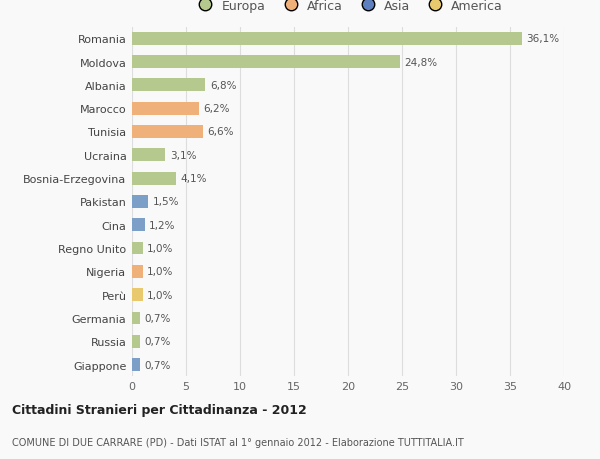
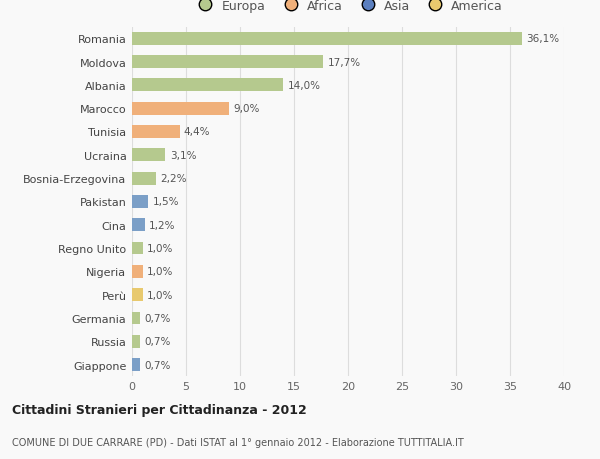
Moldova: 24,8% -> 17,7%
Albania: 6,8% -> 14,0%
Marocco: 6,2% -> 9,0%
Tunisia: 6,6% -> 4,4%
Bosnia-Erzegovina: 4,1% -> 2,2%
